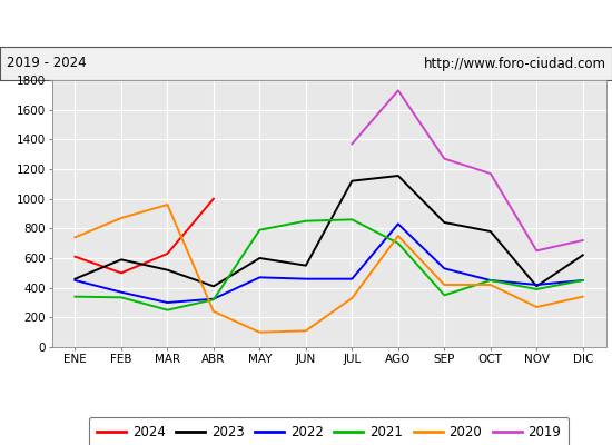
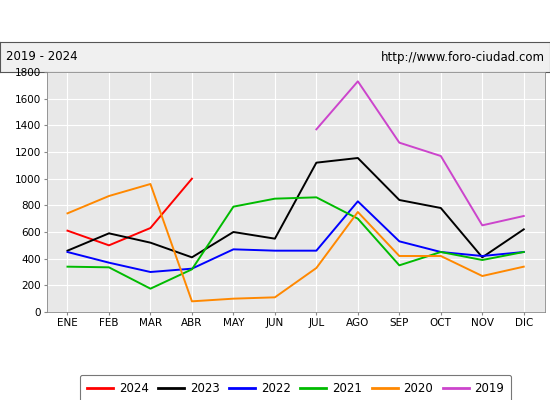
2021/MAR: 250 -> 180
2020/ABR: 240 -> 80
